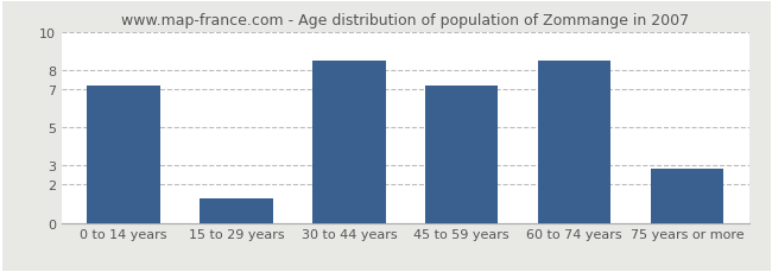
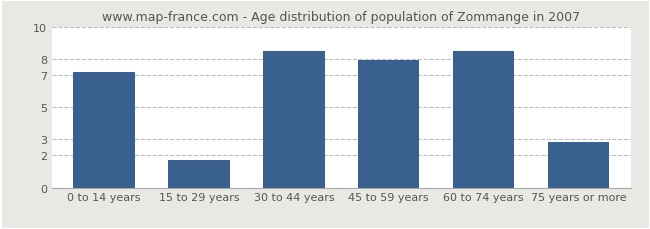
15 to 29 years: 1.3 -> 1.7
45 to 59 years: 7.2 -> 7.9
